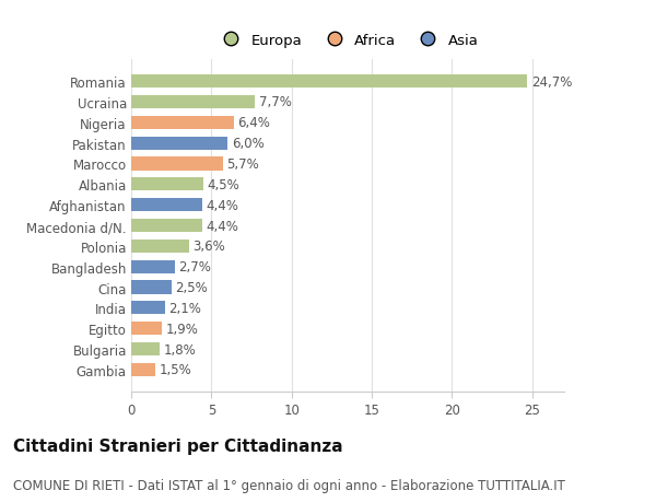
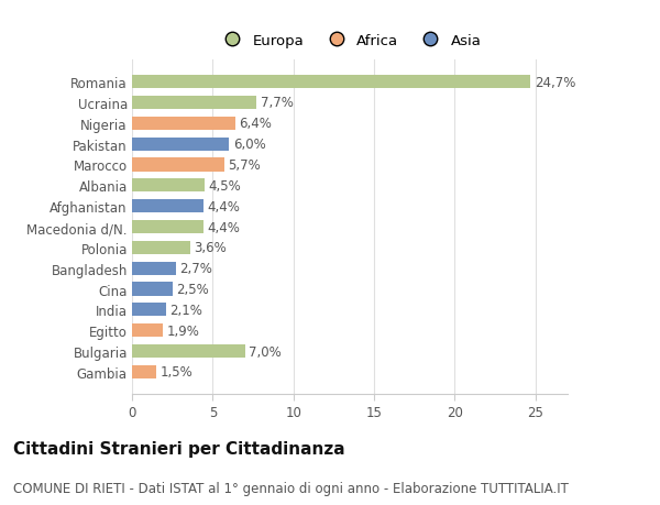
Bulgaria: 1,8% -> 7,0%
